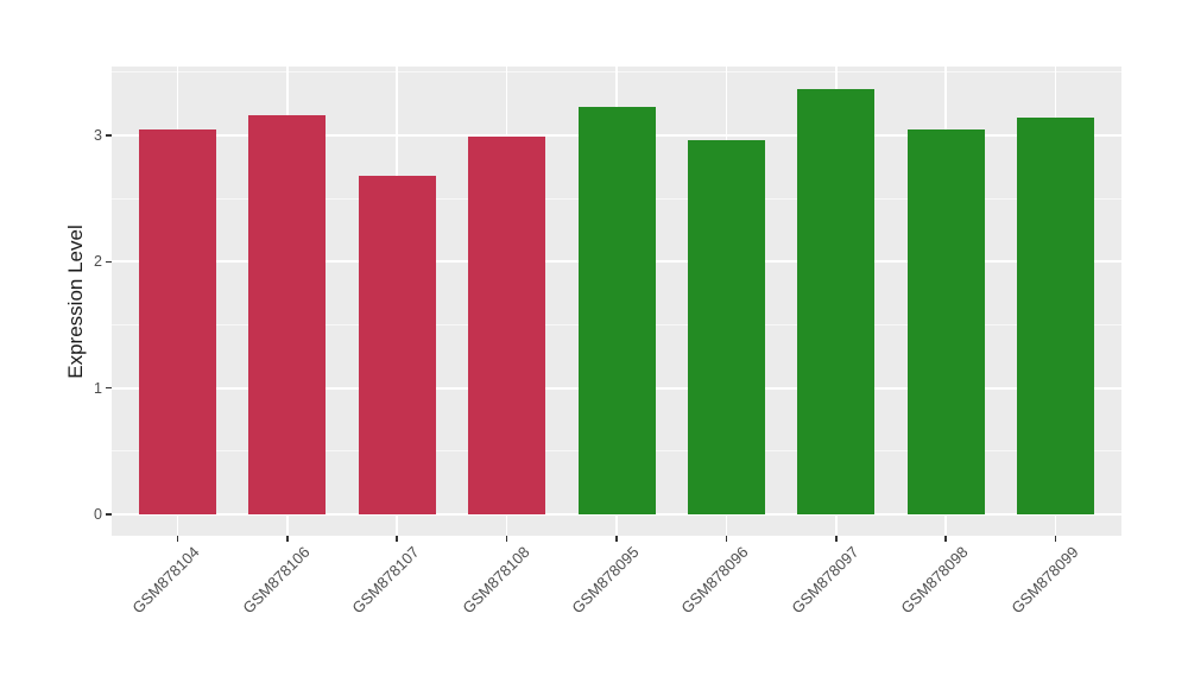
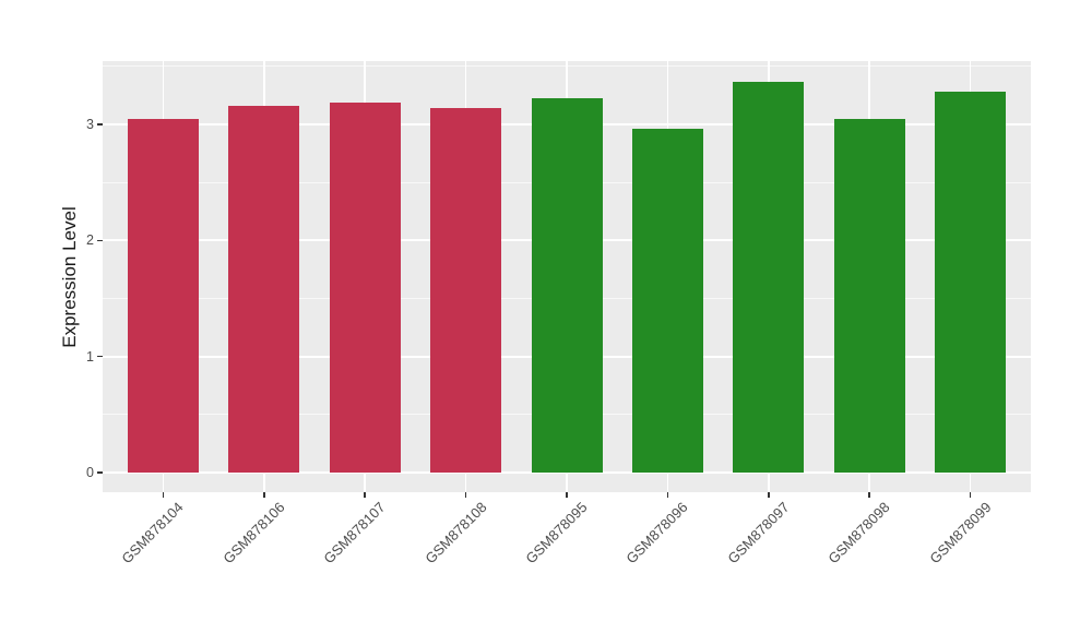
GSM878107: 2.68 -> 3.19
GSM878108: 2.99 -> 3.14
GSM878099: 3.14 -> 3.28
